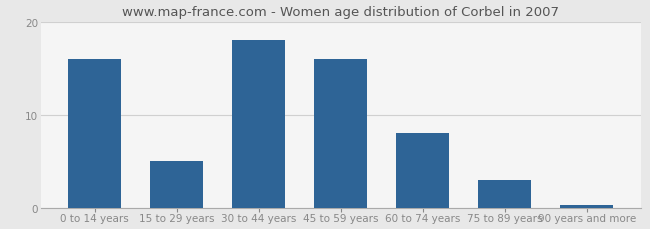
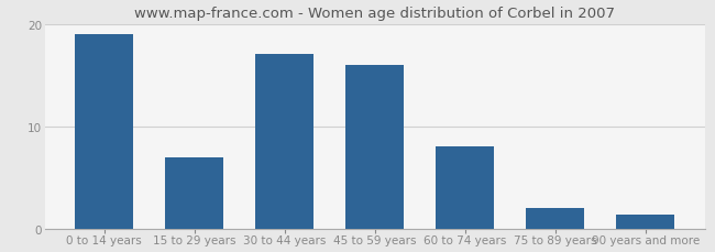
0 to 14 years: 16.0 -> 19.0
15 to 29 years: 5.0 -> 7.0
30 to 44 years: 18.0 -> 17.0
75 to 89 years: 3.0 -> 2.0
90 years and more: 0.3 -> 1.4
